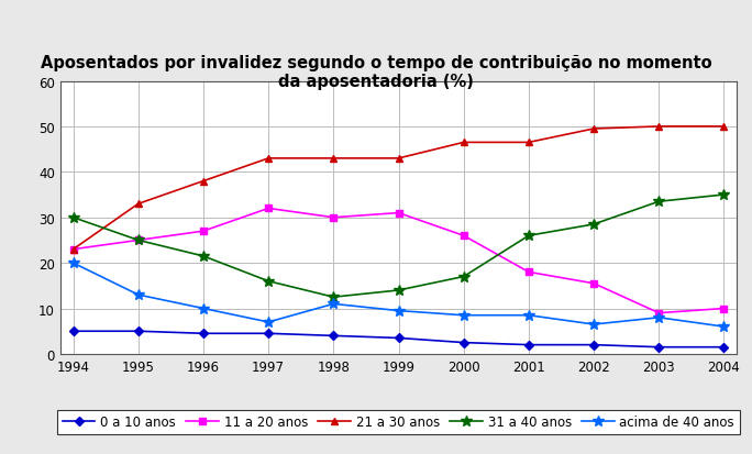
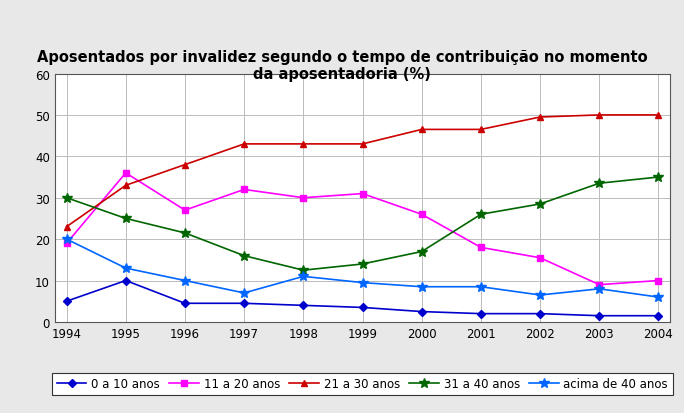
11 a 20 anos/1994: 23.0 -> 19.0
0 a 10 anos/1995: 5.0 -> 10.0
11 a 20 anos/1995: 25.0 -> 36.0
